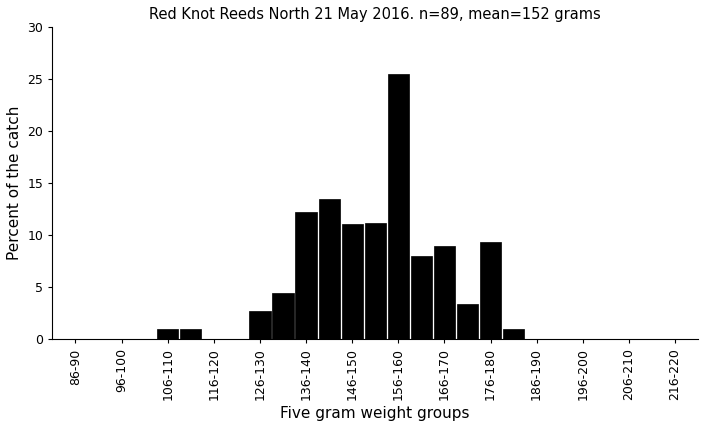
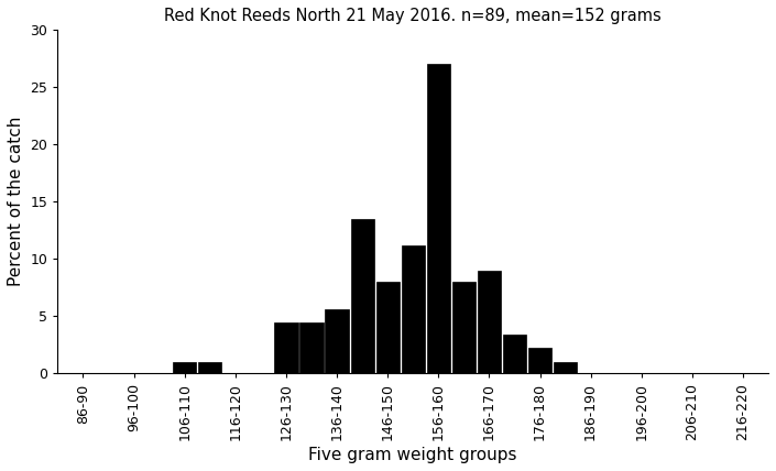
126-130: 2.7 -> 4.5
136-140: 12.2 -> 5.6
146-150: 11.1 -> 8.0
156-160: 25.5 -> 27.0
176-180: 9.4 -> 2.2
